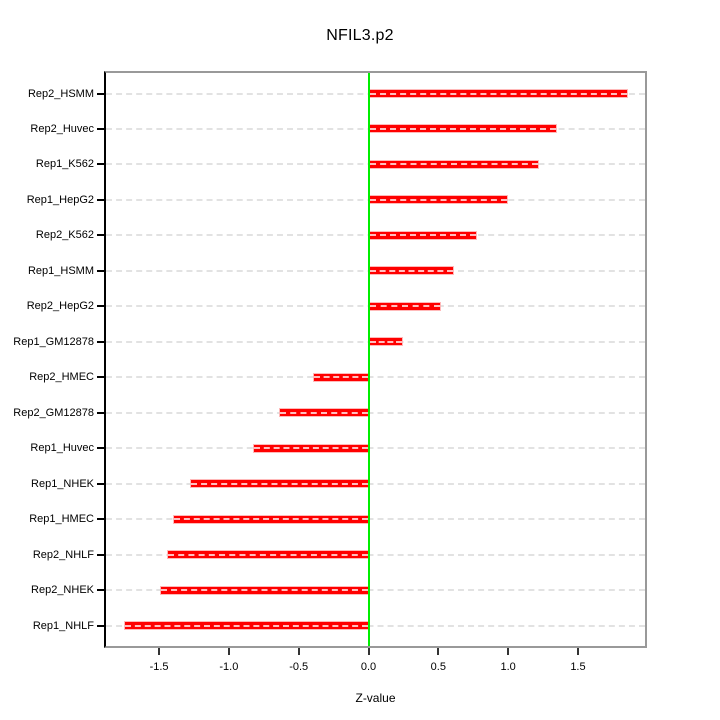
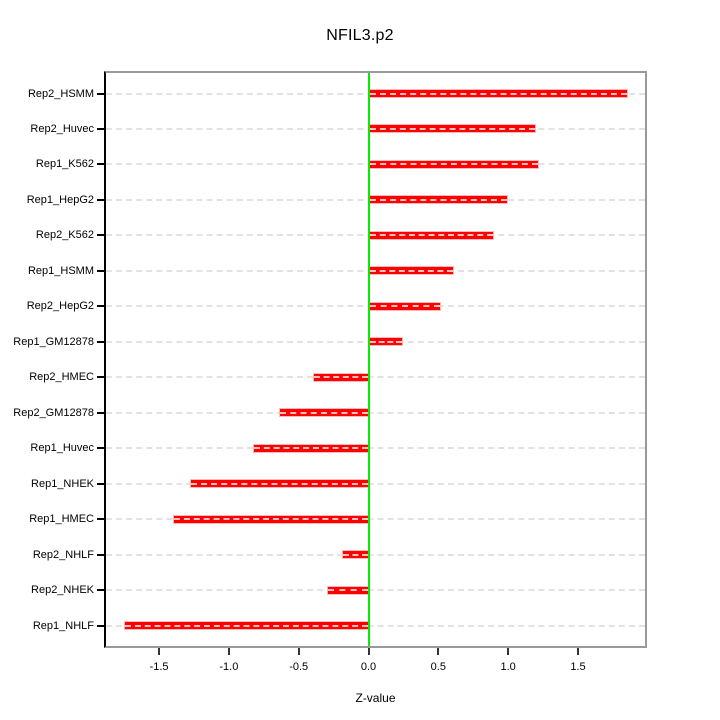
Rep2_Huvec: 1.35 -> 1.20
Rep2_K562: 0.78 -> 0.90
Rep2_NHLF: -1.44 -> -0.19
Rep2_NHEK: -1.49 -> -0.30
